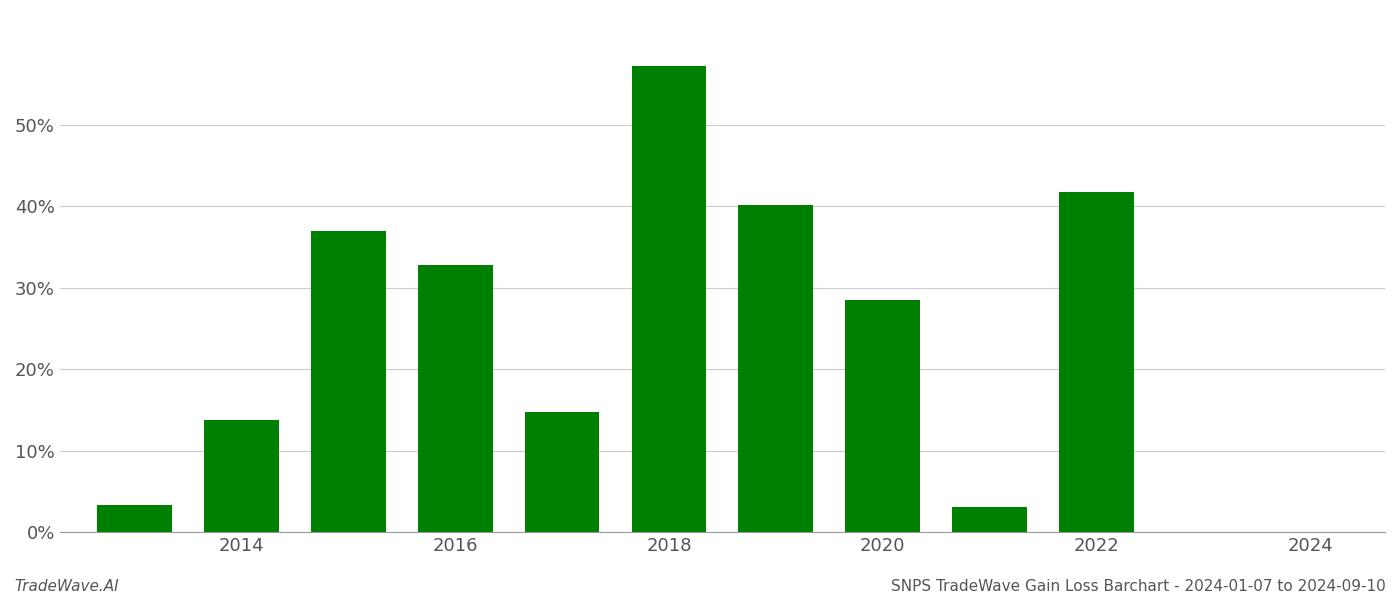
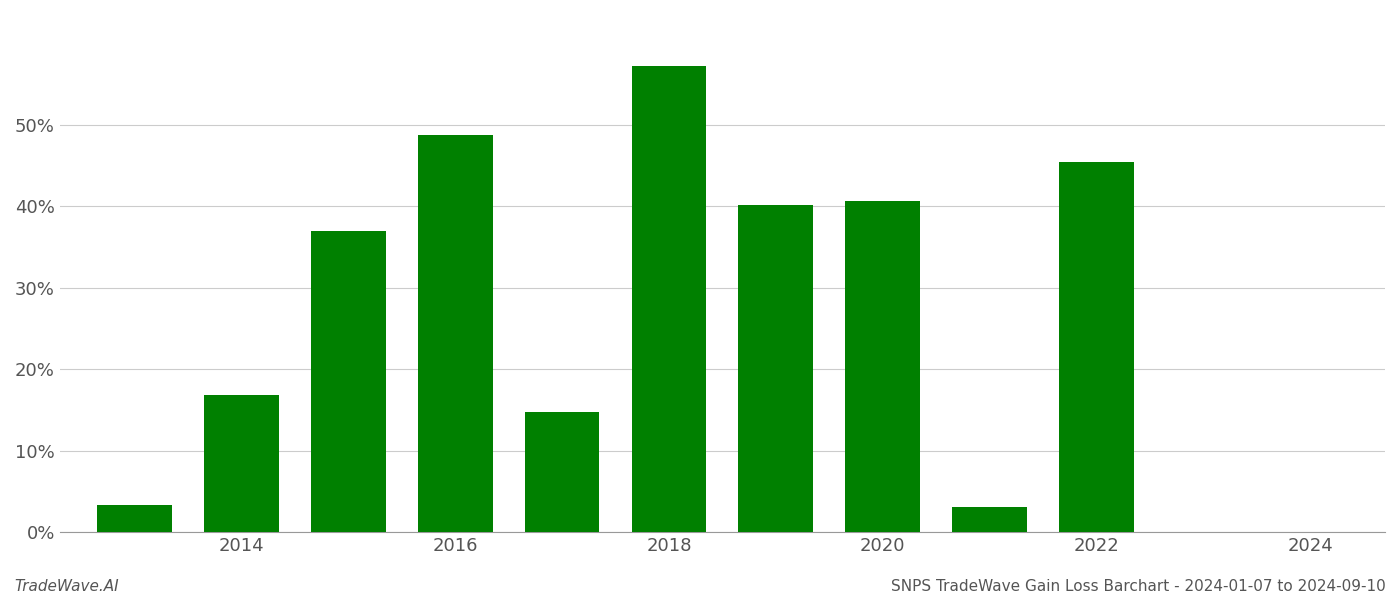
2014: 13.8% -> 16.8%
2016: 32.8% -> 48.8%
2020: 28.5% -> 40.6%
2022: 41.8% -> 45.4%
